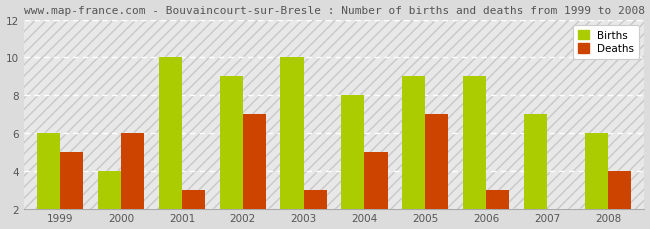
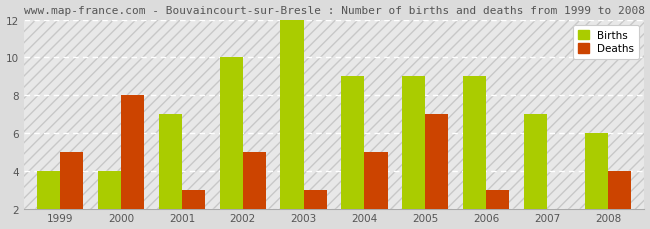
Births/1999: 6 -> 4
Deaths/2000: 6 -> 8
Births/2001: 10 -> 7
Births/2002: 9 -> 10
Deaths/2002: 7 -> 5
Births/2003: 10 -> 12
Births/2004: 8 -> 9
